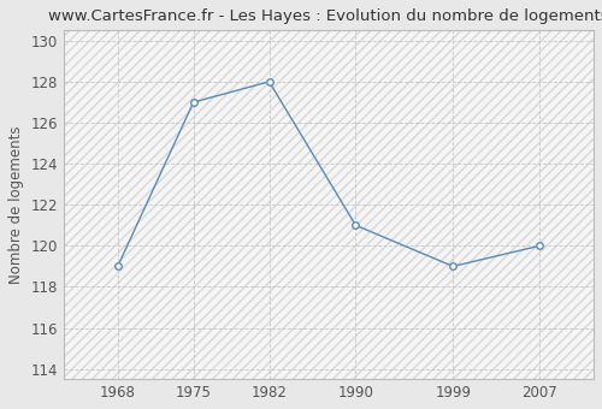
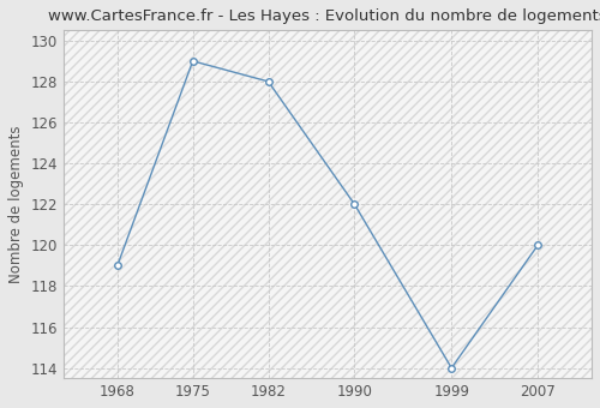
1975: 127 -> 129
1990: 121 -> 122
1999: 119 -> 114
